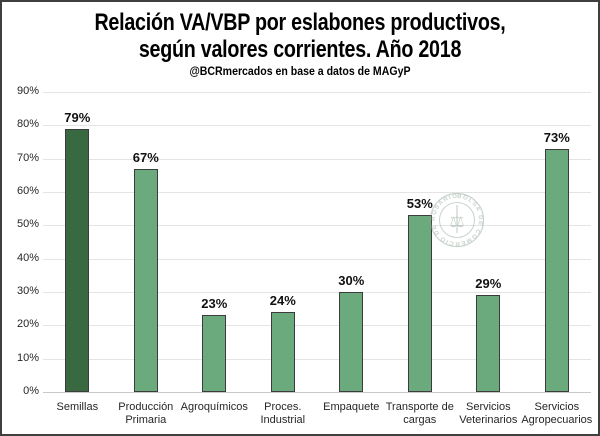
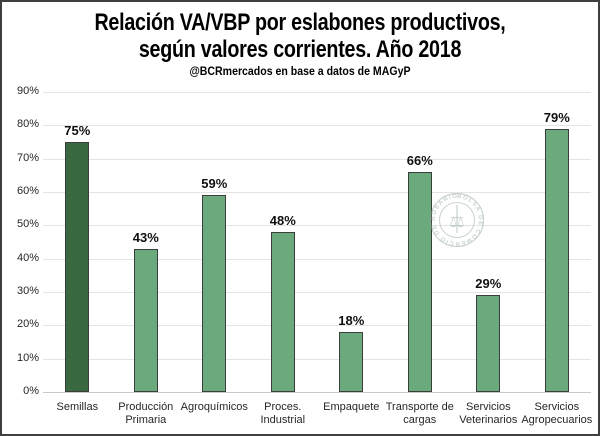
Semillas: 79% -> 75%
Producción Primaria: 67% -> 43%
Agroquímicos: 23% -> 59%
Proces. Industrial: 24% -> 48%
Empaquete: 30% -> 18%
Transporte de cargas: 53% -> 66%
Servicios Agropecuarios: 73% -> 79%
